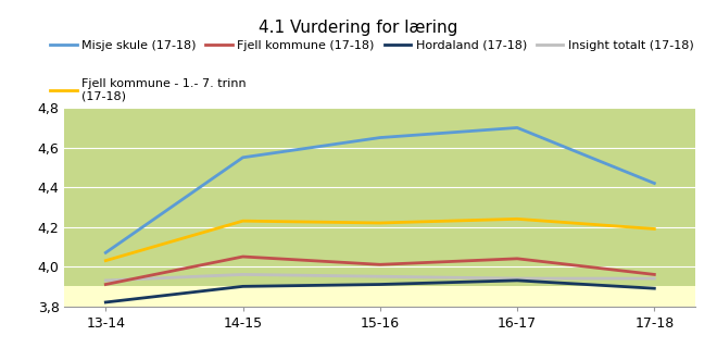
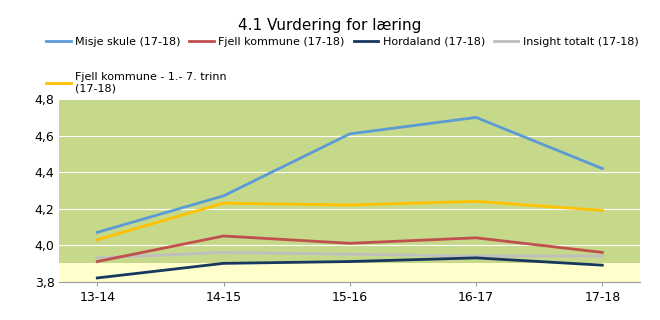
Misje skule (17-18)/14-15: 4,55 -> 4,27
Misje skule (17-18)/15-16: 4,65 -> 4,61
